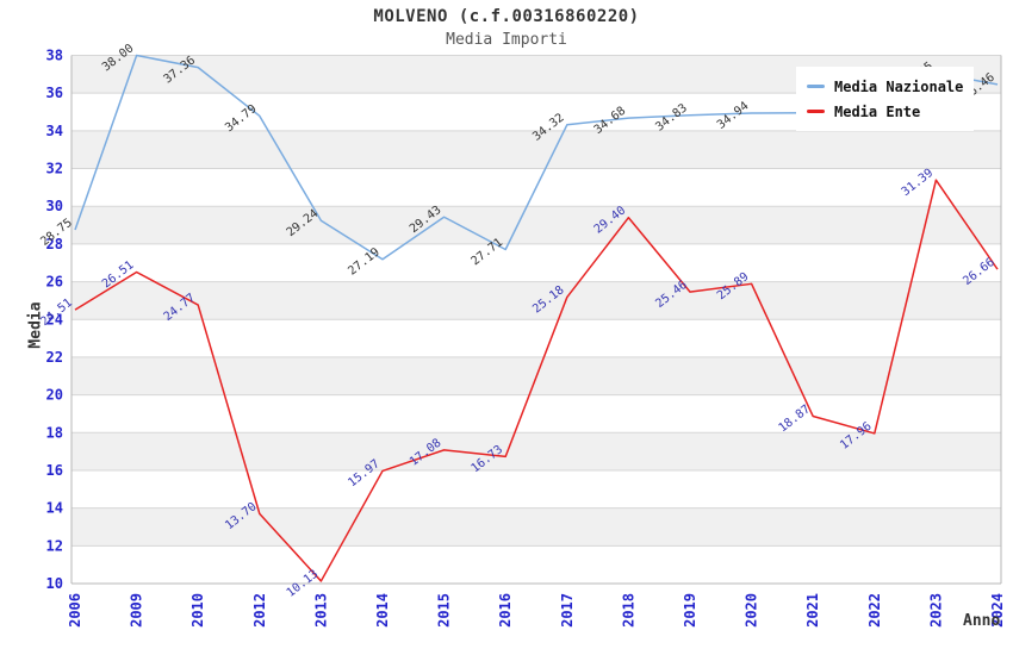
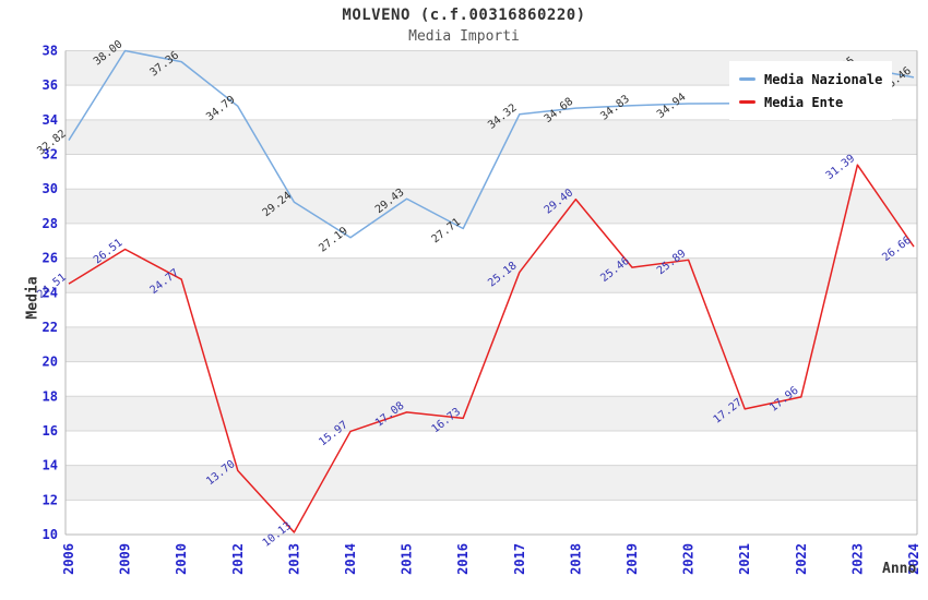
Media Nazionale/2006: 28.75 -> 32.82
Media Ente/2021: 18.87 -> 17.27
